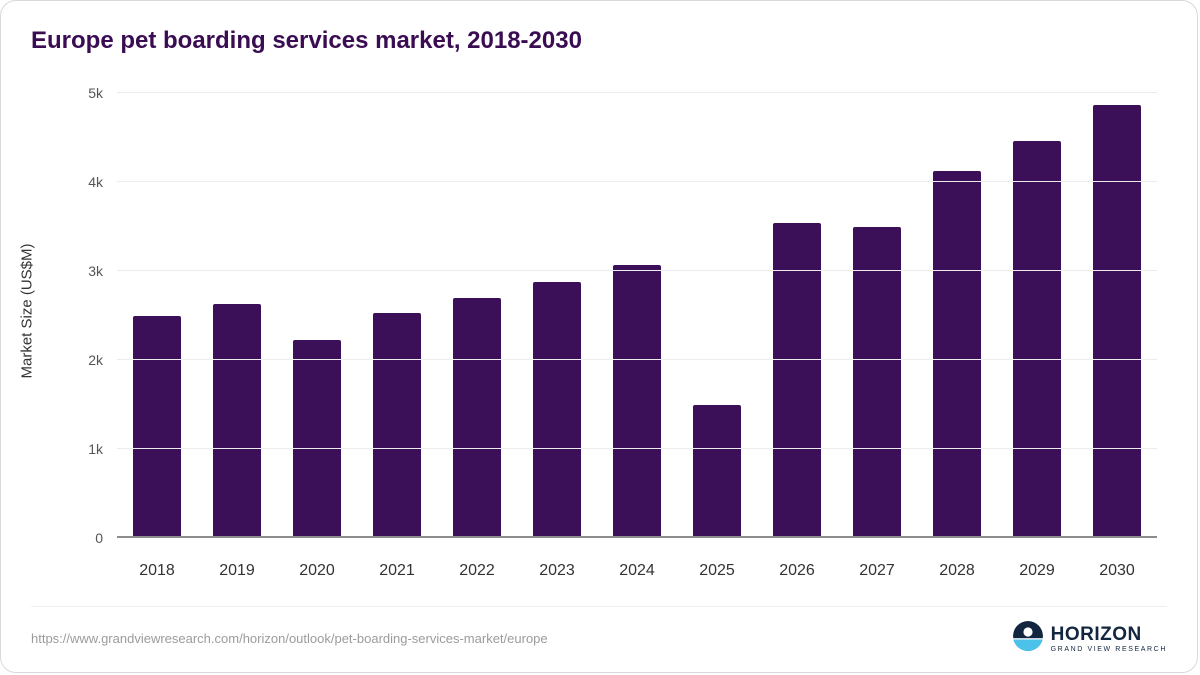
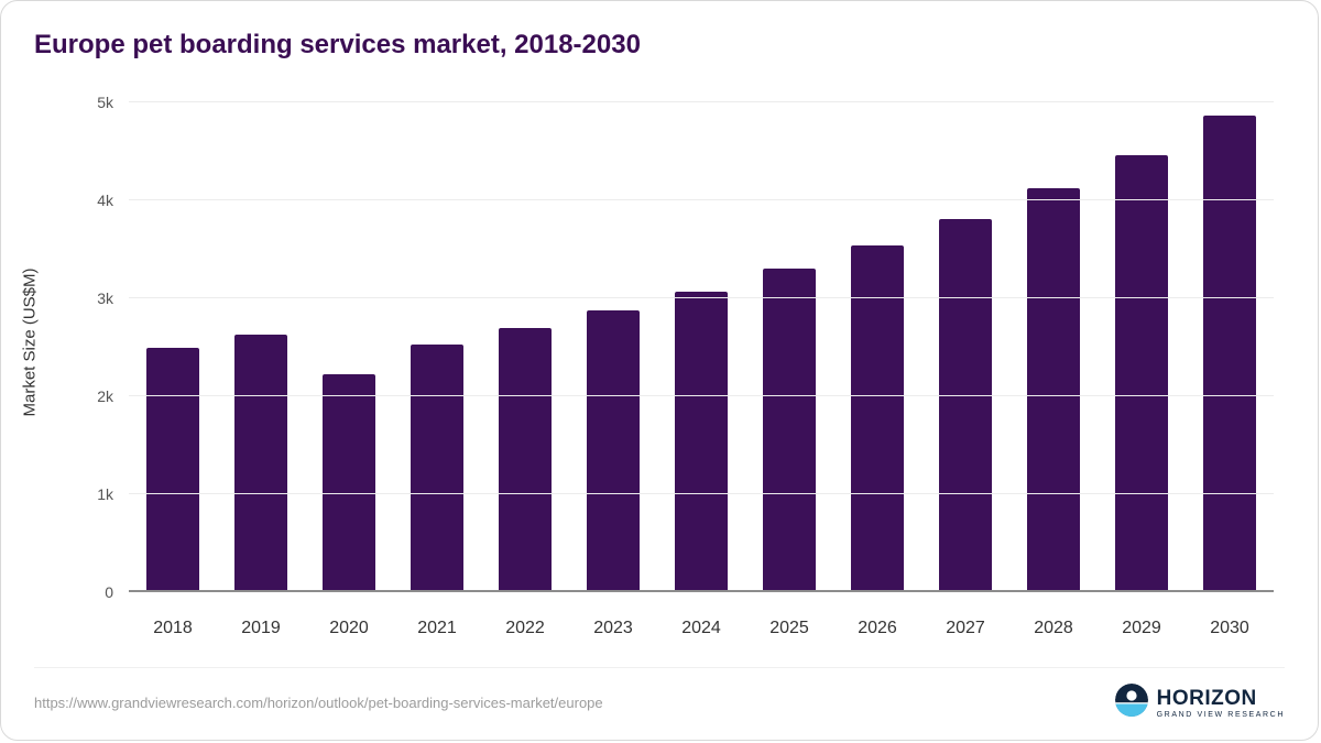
2025: 1.5k -> 3.3k
2027: 3.5k -> 3.8k
